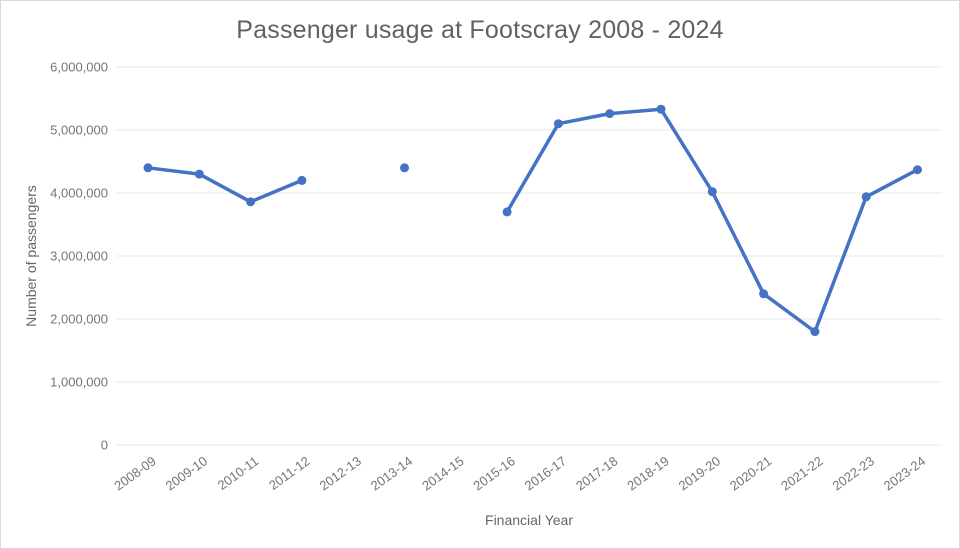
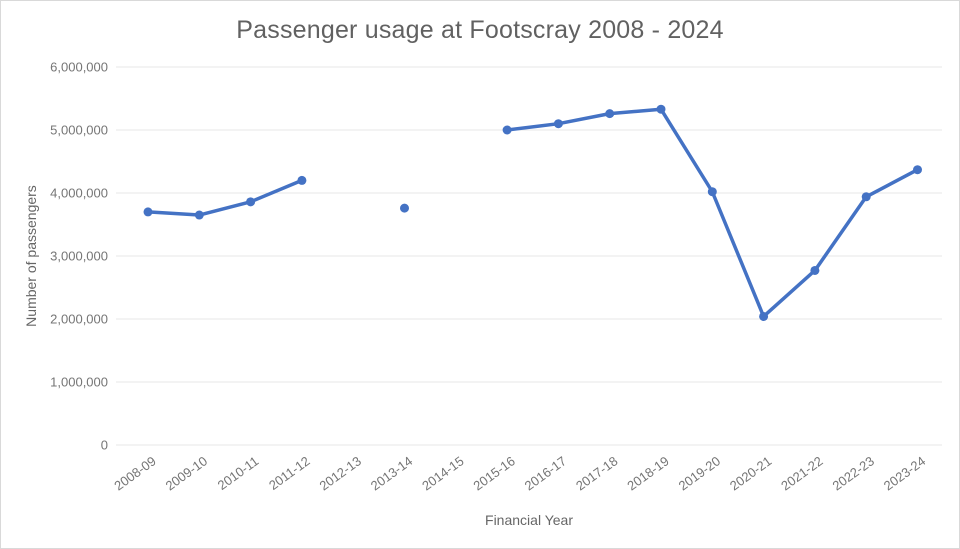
2008-09: 4400000 -> 3700000
2009-10: 4300000 -> 3600000
2013-14: 4400000 -> 3800000
2015-16: 3700000 -> 5000000
2020-21: 2400000 -> 2000000
2021-22: 1800000 -> 2800000
